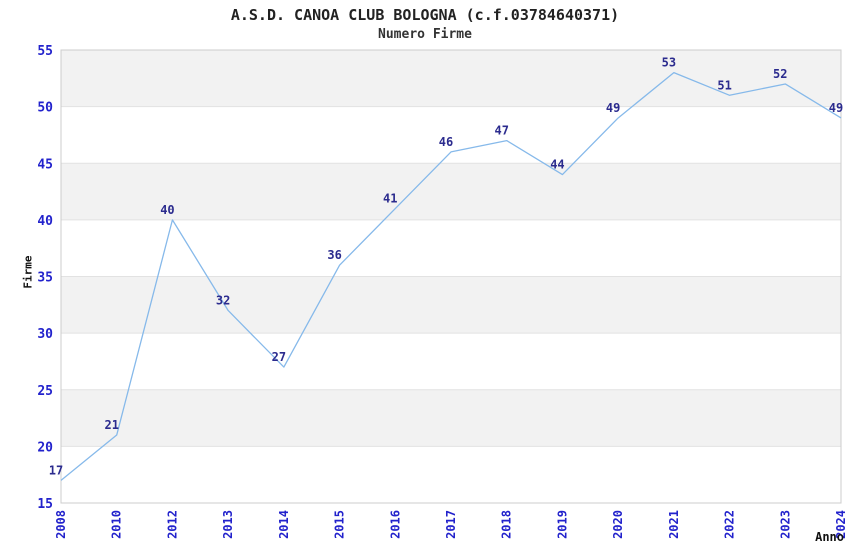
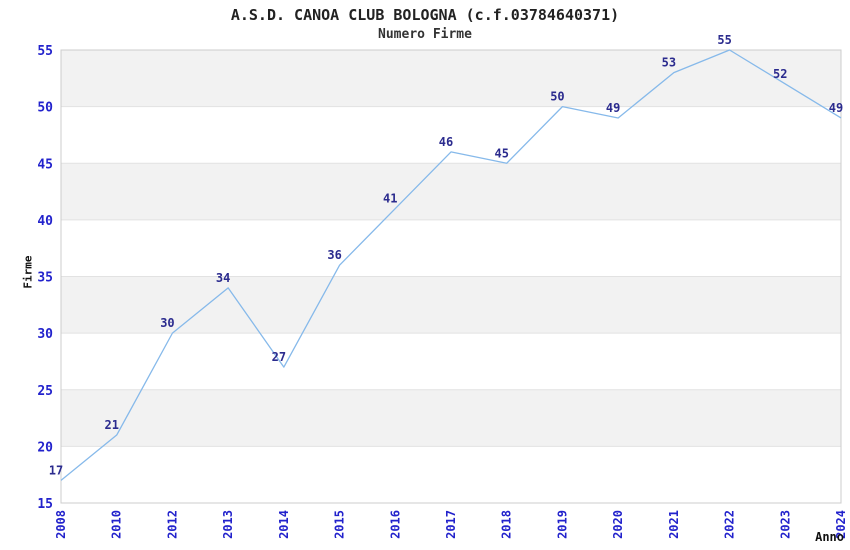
2012: 40 -> 30
2013: 32 -> 34
2018: 47 -> 45
2019: 44 -> 50
2022: 51 -> 55
